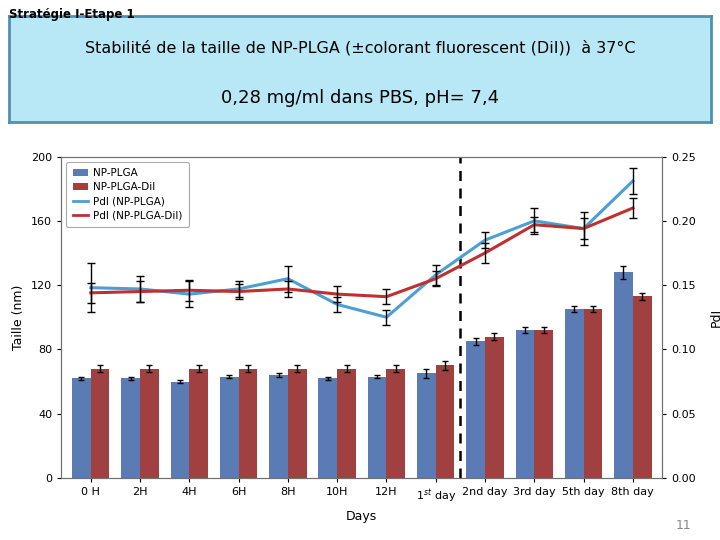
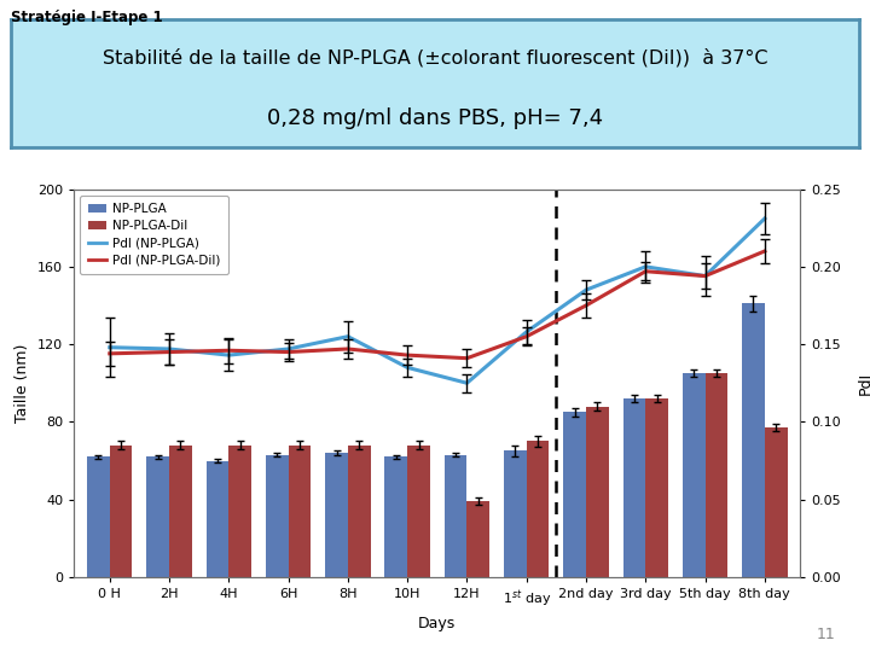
NP-PLGA-DiI/12H: 68 -> 39
NP-PLGA/8th day: 128 -> 141
NP-PLGA-DiI/8th day: 113 -> 77
